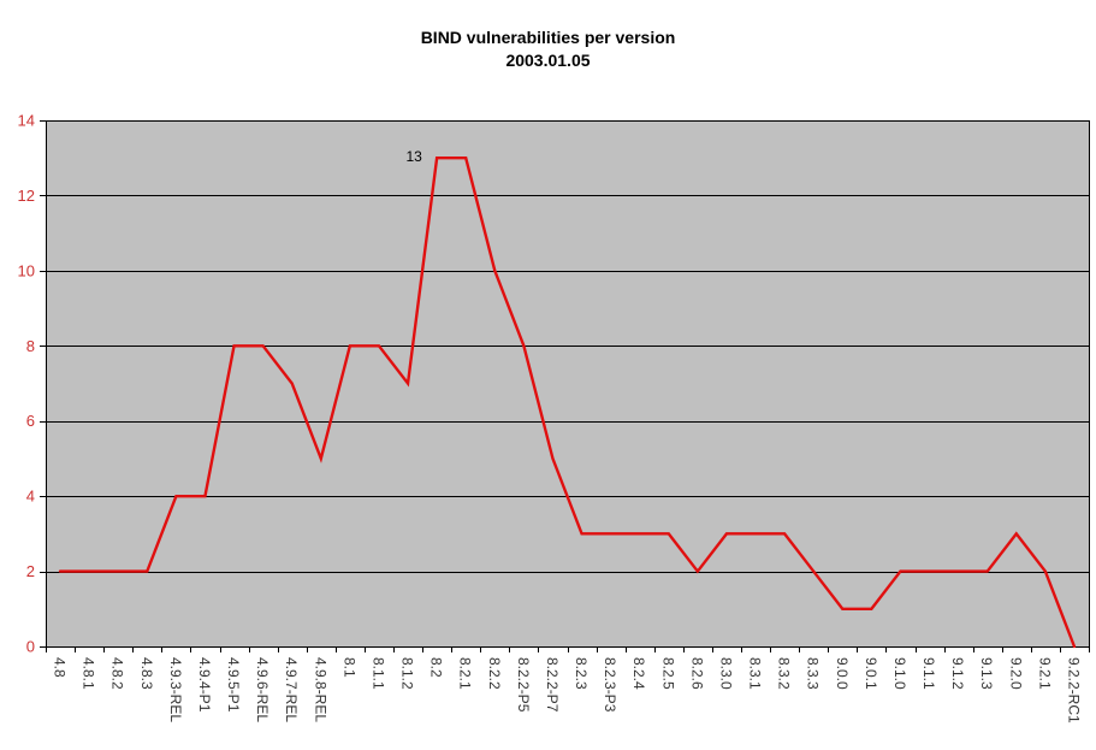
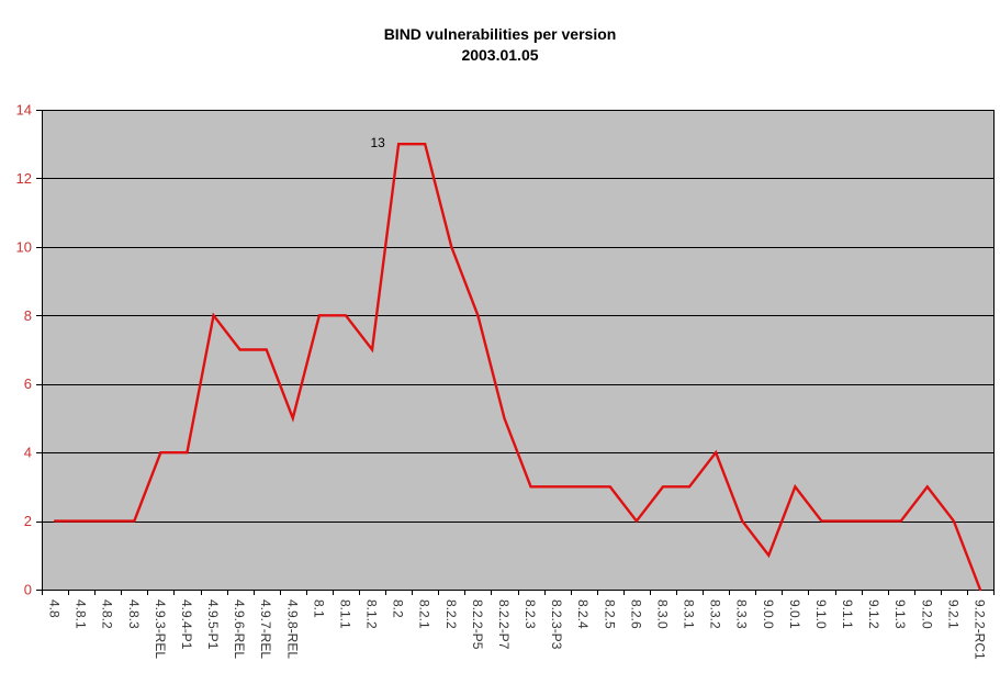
4.9.6-REL: 8 -> 7
8.3.2: 3 -> 4
9.0.1: 1 -> 3
